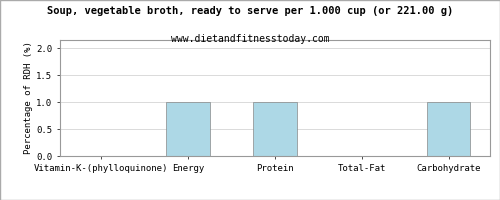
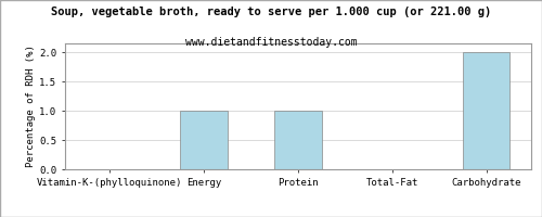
Carbohydrate: 1 -> 2
